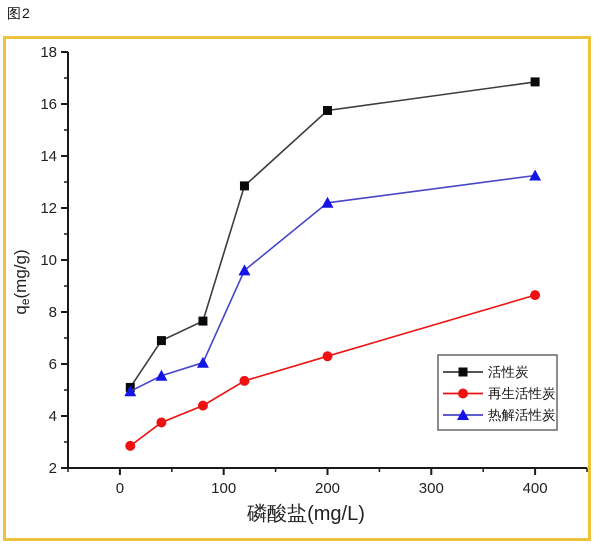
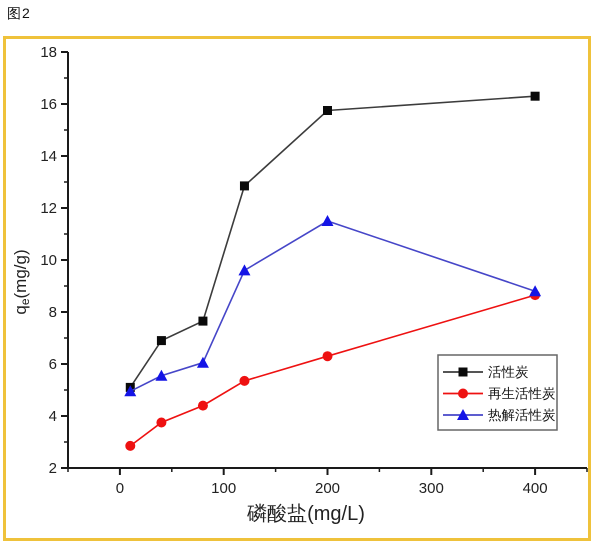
热解活性炭/200: 12.2 -> 11.5
活性炭/400: 16.9 -> 16.3
热解活性炭/400: 13.2 -> 8.8
